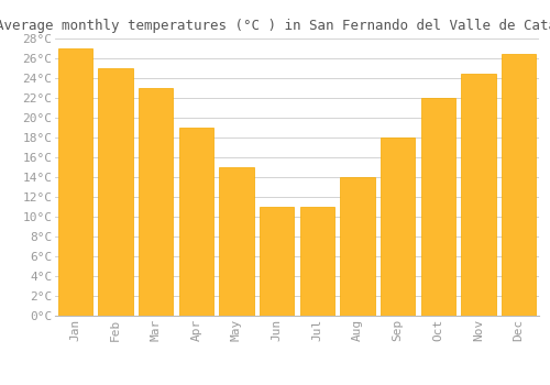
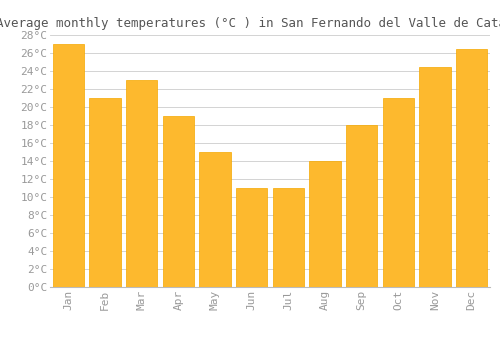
Feb: 25.0°C -> 21.0°C
Oct: 22.0°C -> 21.0°C
